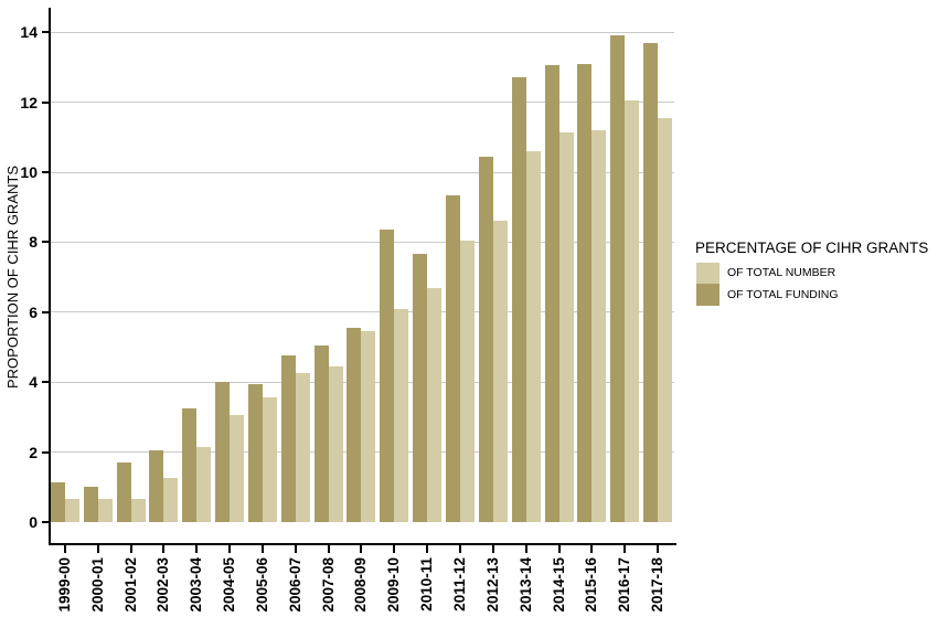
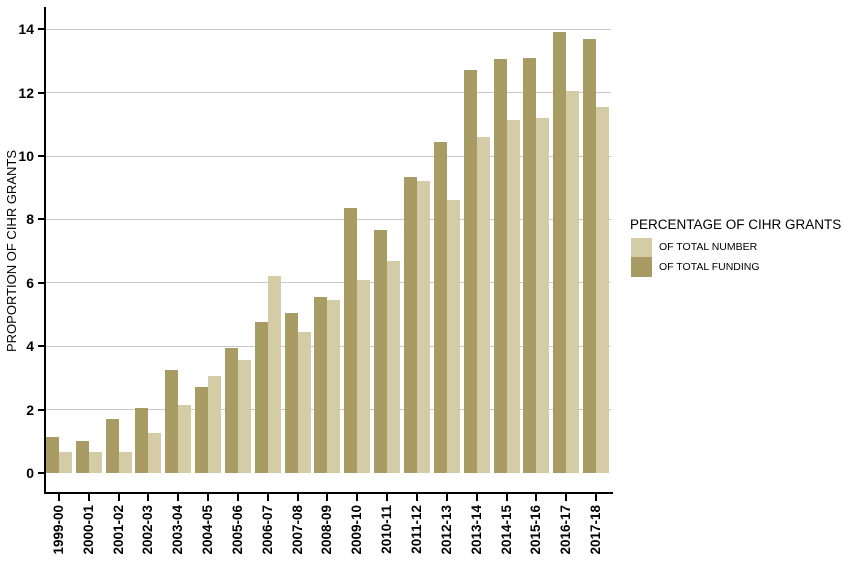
OF TOTAL FUNDING/2004-05: 4.0 -> 2.7
OF TOTAL NUMBER/2006-07: 4.2 -> 6.2
OF TOTAL NUMBER/2011-12: 8.1 -> 9.2
